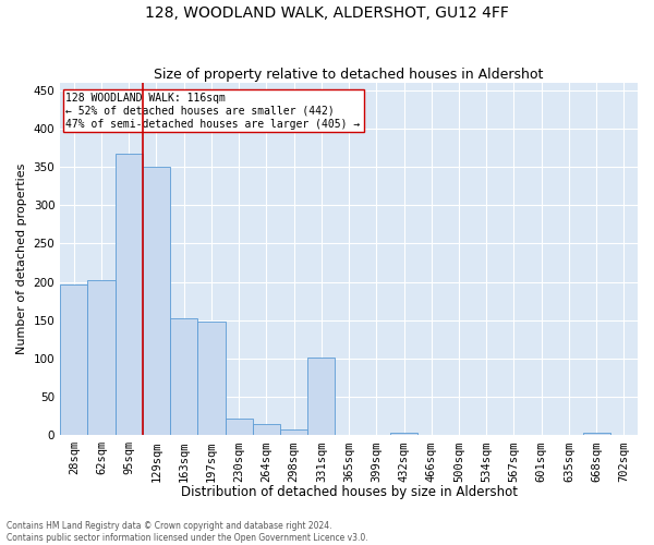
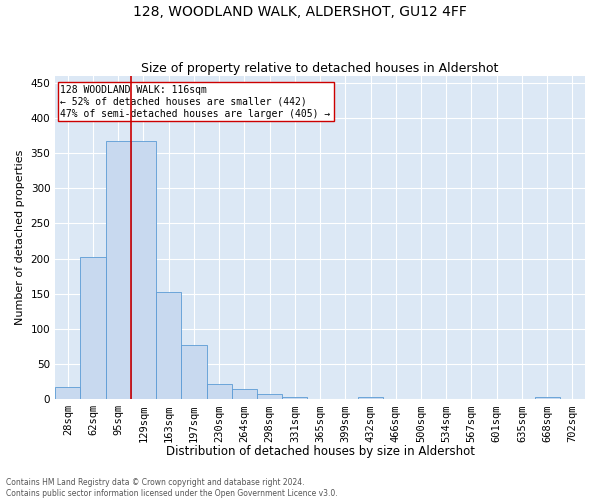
28sqm: 196 -> 18
129sqm: 350 -> 367
197sqm: 148 -> 77
331sqm: 102 -> 4
